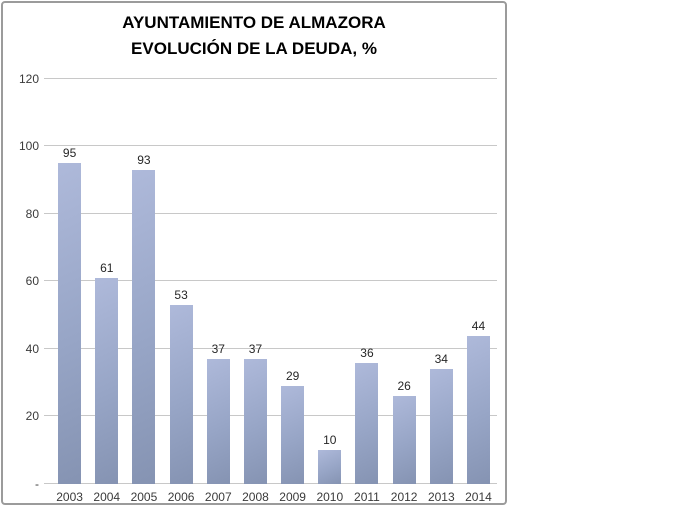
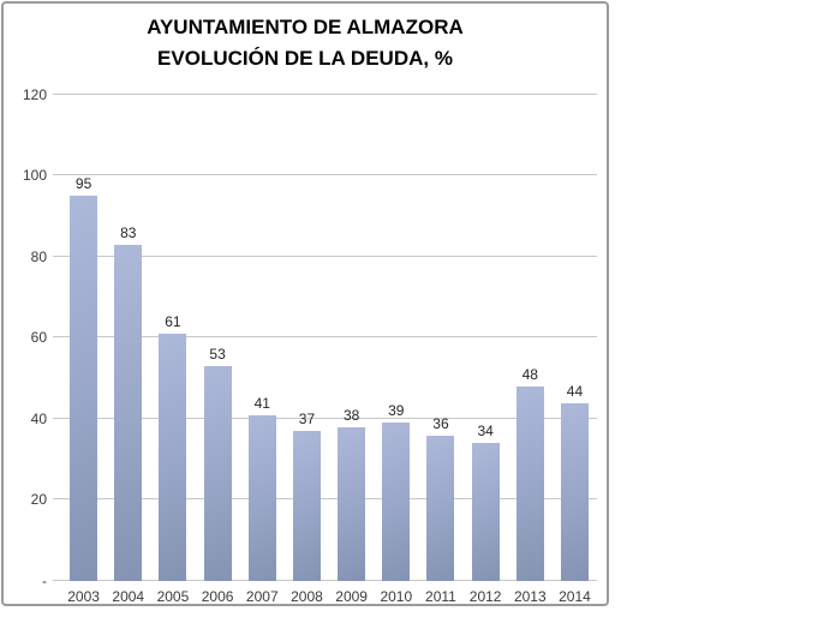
2004: 61 -> 83
2005: 93 -> 61
2007: 37 -> 41
2009: 29 -> 38
2010: 10 -> 39
2012: 26 -> 34
2013: 34 -> 48
